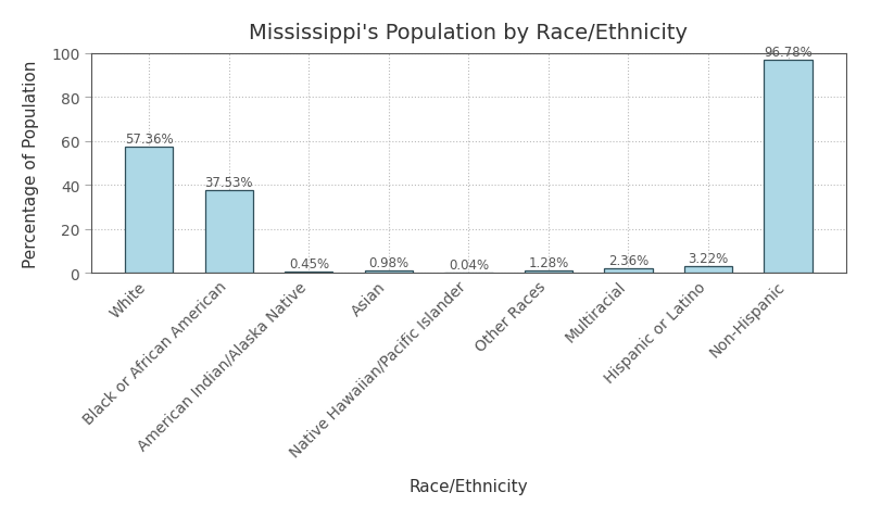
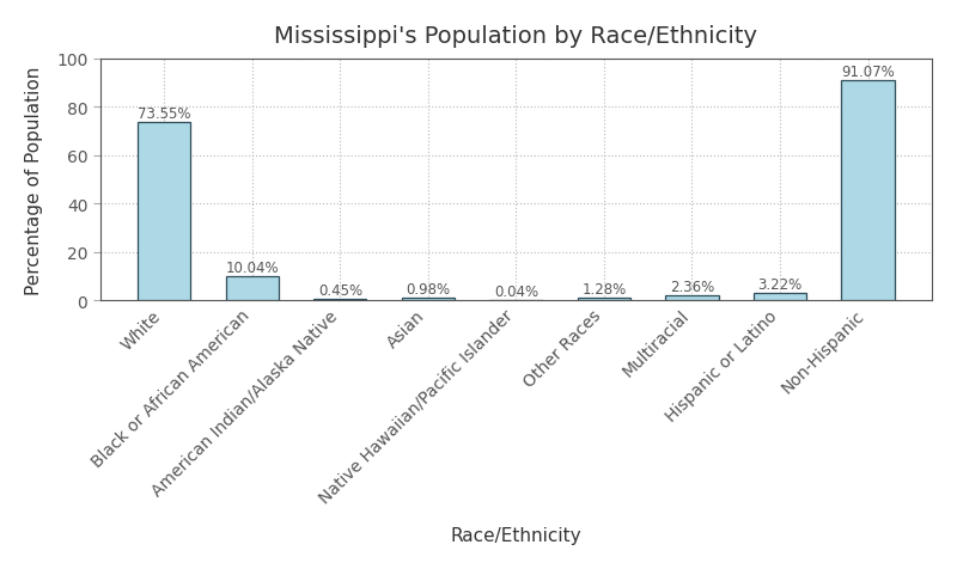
White: 57.36% -> 73.55%
Black or African American: 37.53% -> 10.04%
Non-Hispanic: 96.78% -> 91.07%
